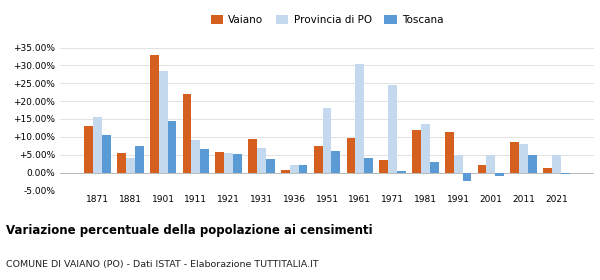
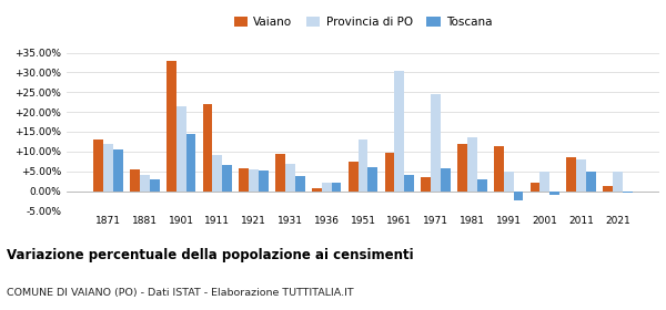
Provincia di PO/1871: 15.5% -> 12.0%
Toscana/1881: 7.5% -> 3.0%
Provincia di PO/1901: 28.5% -> 21.5%
Provincia di PO/1951: 18.0% -> 13.0%
Toscana/1971: 0.5% -> 5.7%
